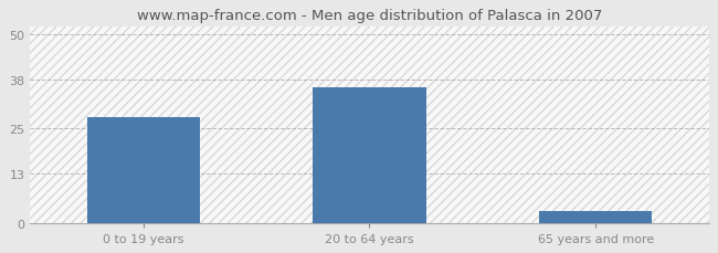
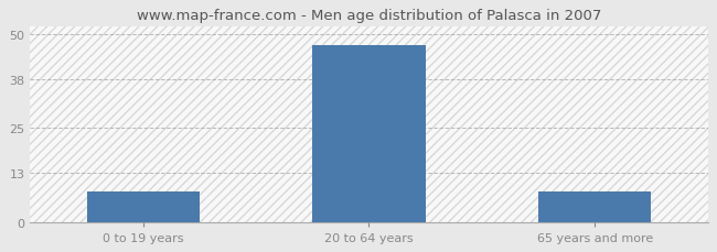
0 to 19 years: 28 -> 8
20 to 64 years: 36 -> 47
65 years and more: 3 -> 8
